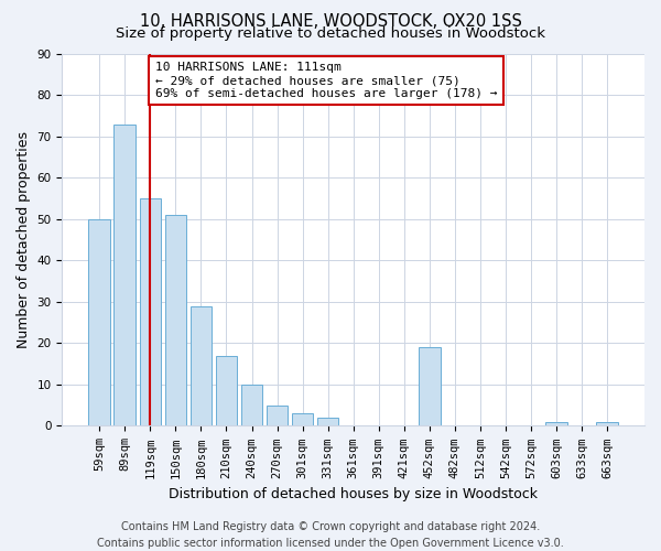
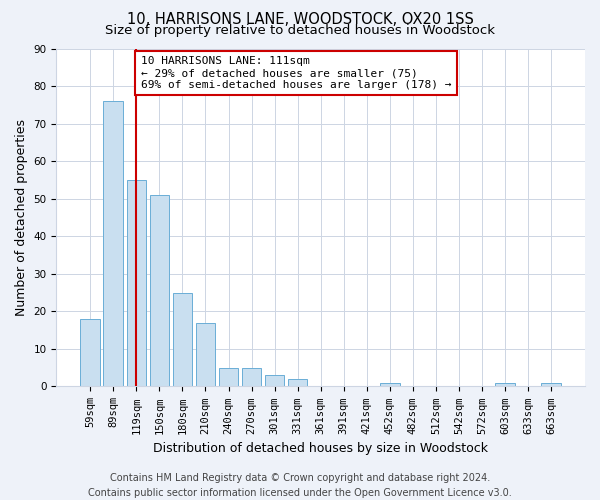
59sqm: 50 -> 18
89sqm: 73 -> 76
180sqm: 29 -> 25
240sqm: 10 -> 5
452sqm: 19 -> 1
